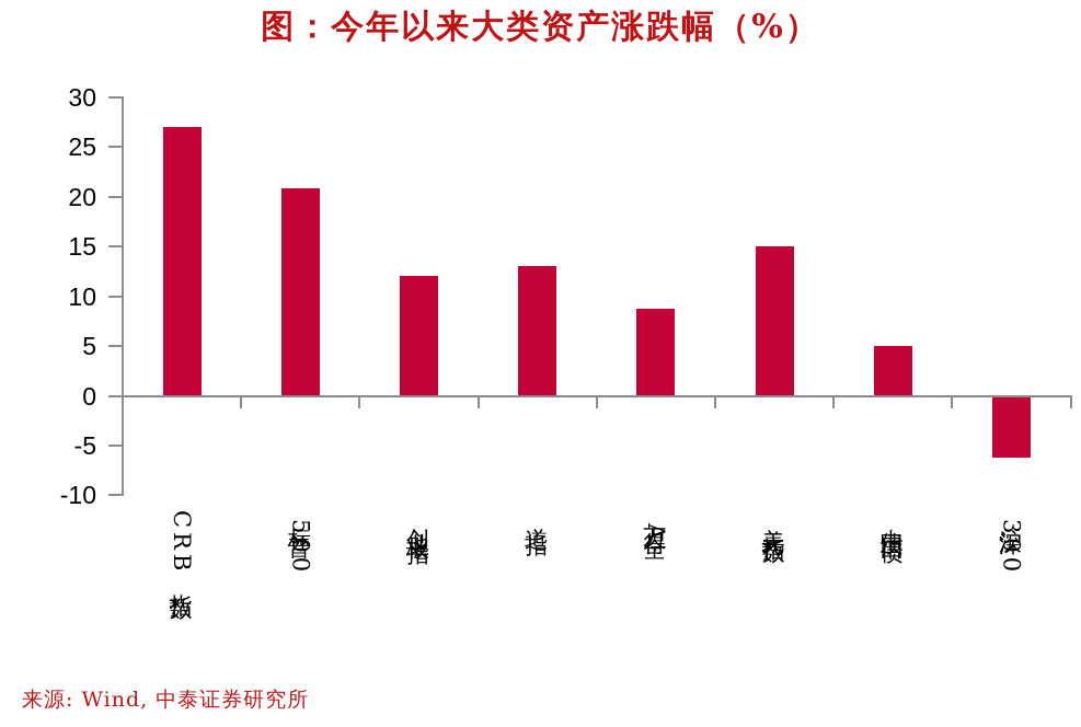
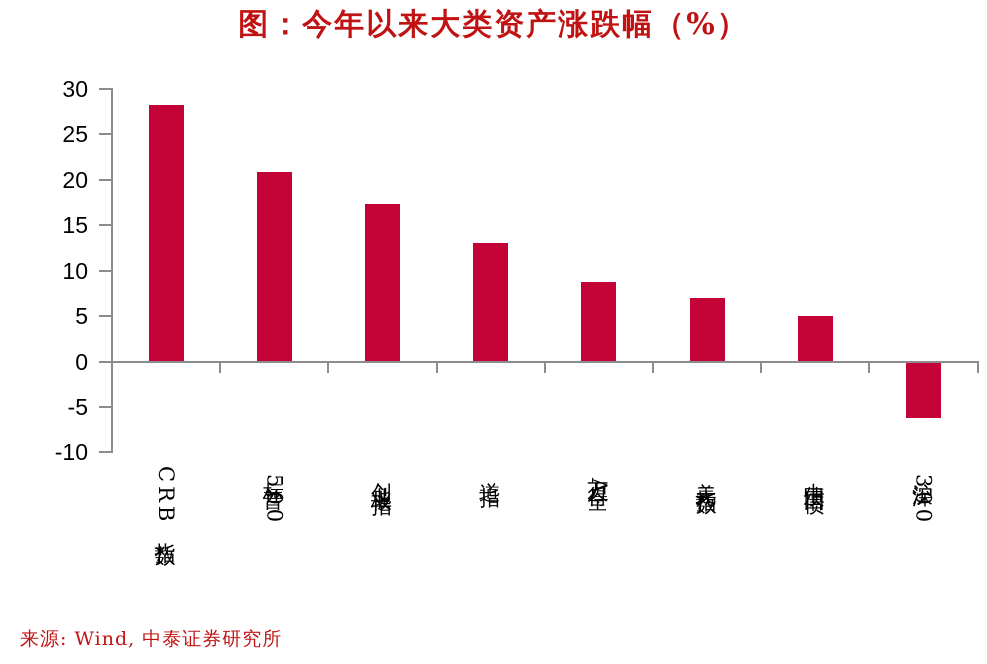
CRB指数: 27 -> 28
创业板指: 12 -> 17
美元指数: 15 -> 7
